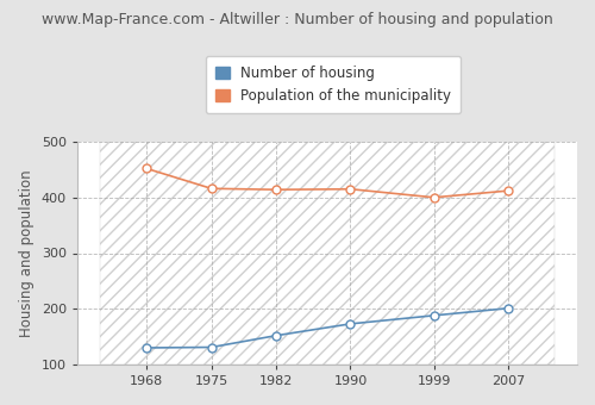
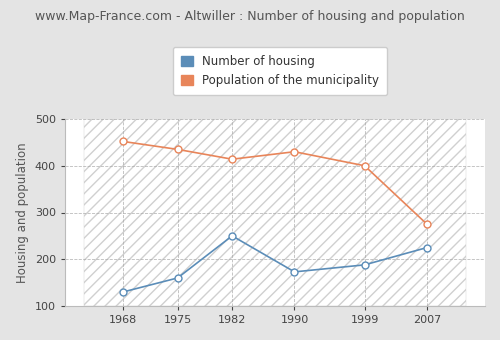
Number of housing/1975: 131 -> 160
Population of the municipality/1975: 416 -> 435
Number of housing/1982: 152 -> 250
Population of the municipality/1990: 415 -> 430
Number of housing/2007: 201 -> 225
Population of the municipality/2007: 412 -> 275
